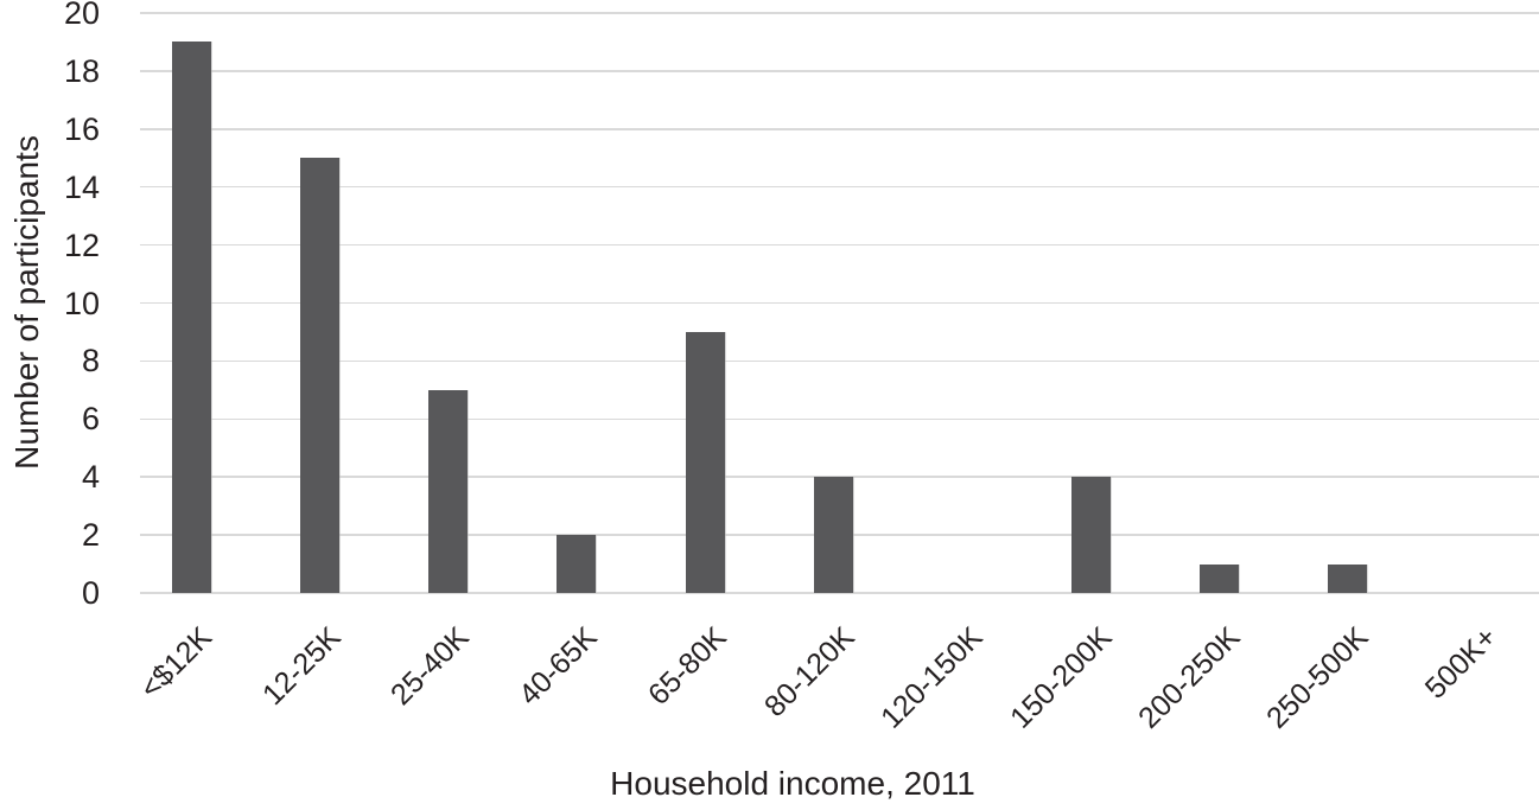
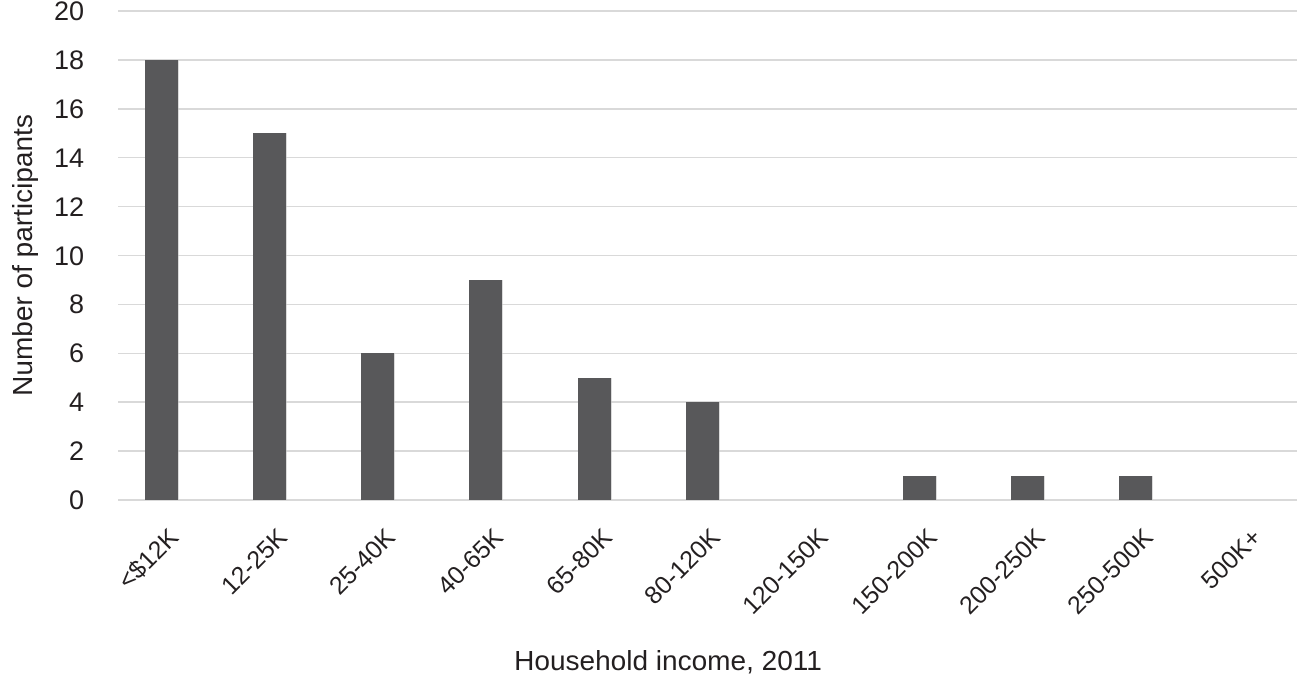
<$12K: 19 -> 18
25-40K: 7 -> 6
40-65K: 2 -> 9
65-80K: 9 -> 5
150-200K: 4 -> 1
